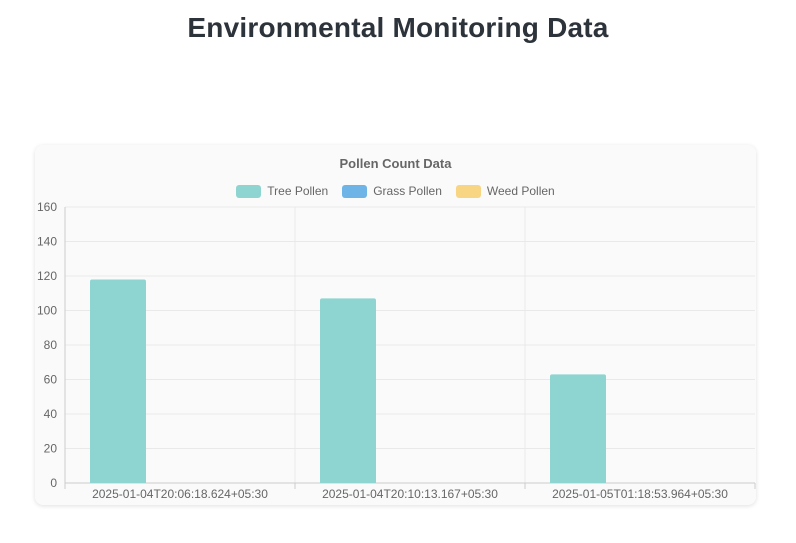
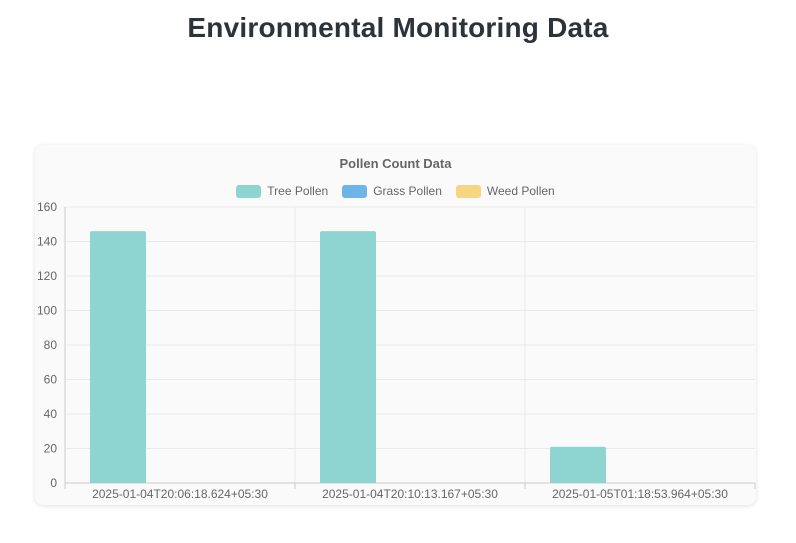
Tree Pollen/2025-01-04T20:06:18.624+05:30: 118 -> 146
Tree Pollen/2025-01-04T20:10:13.167+05:30: 107 -> 146
Tree Pollen/2025-01-05T01:18:53.964+05:30: 63 -> 21
